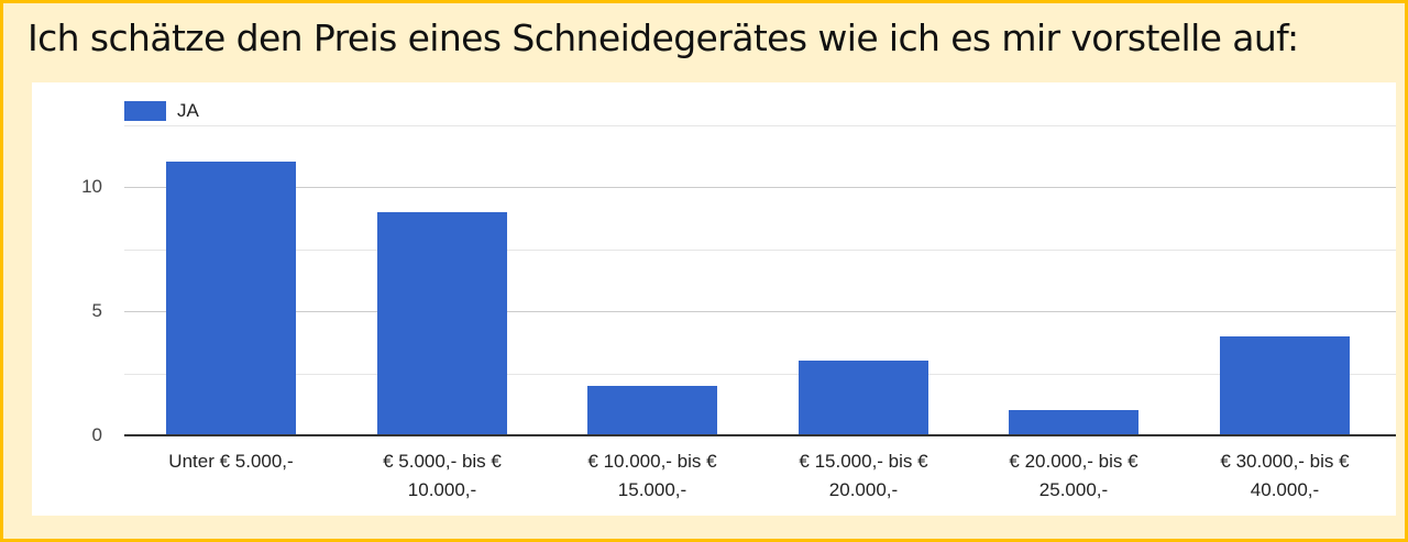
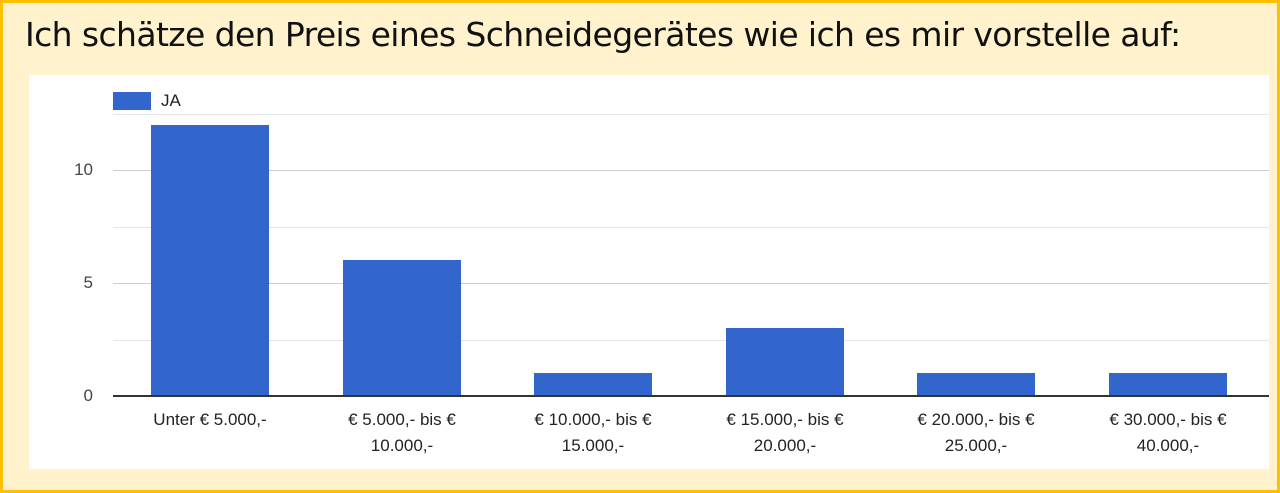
Unter € 5.000,-: 11 -> 12
€ 5.000,- bis € 10.000,-: 9 -> 6
€ 10.000,- bis € 15.000,-: 2 -> 1
€ 30.000,- bis € 40.000,-: 4 -> 1
